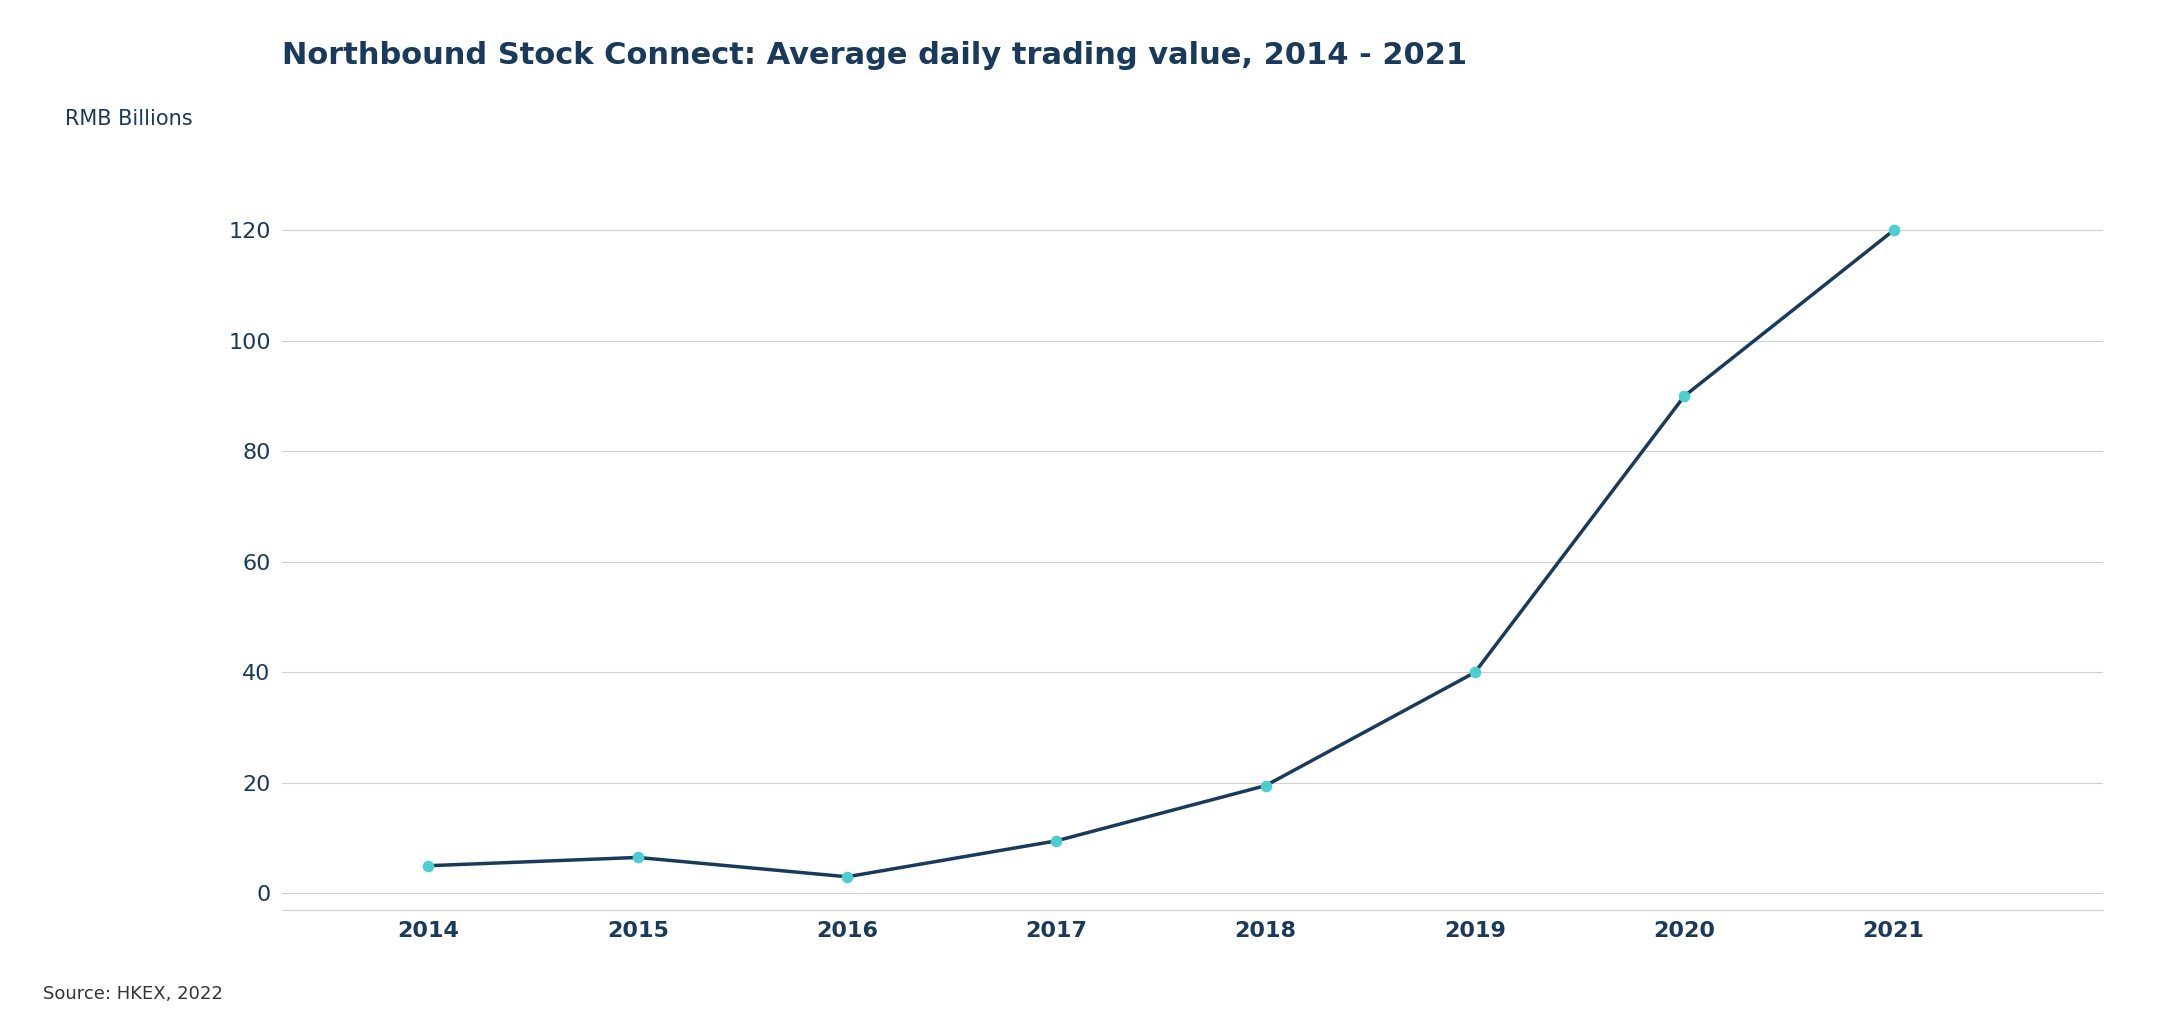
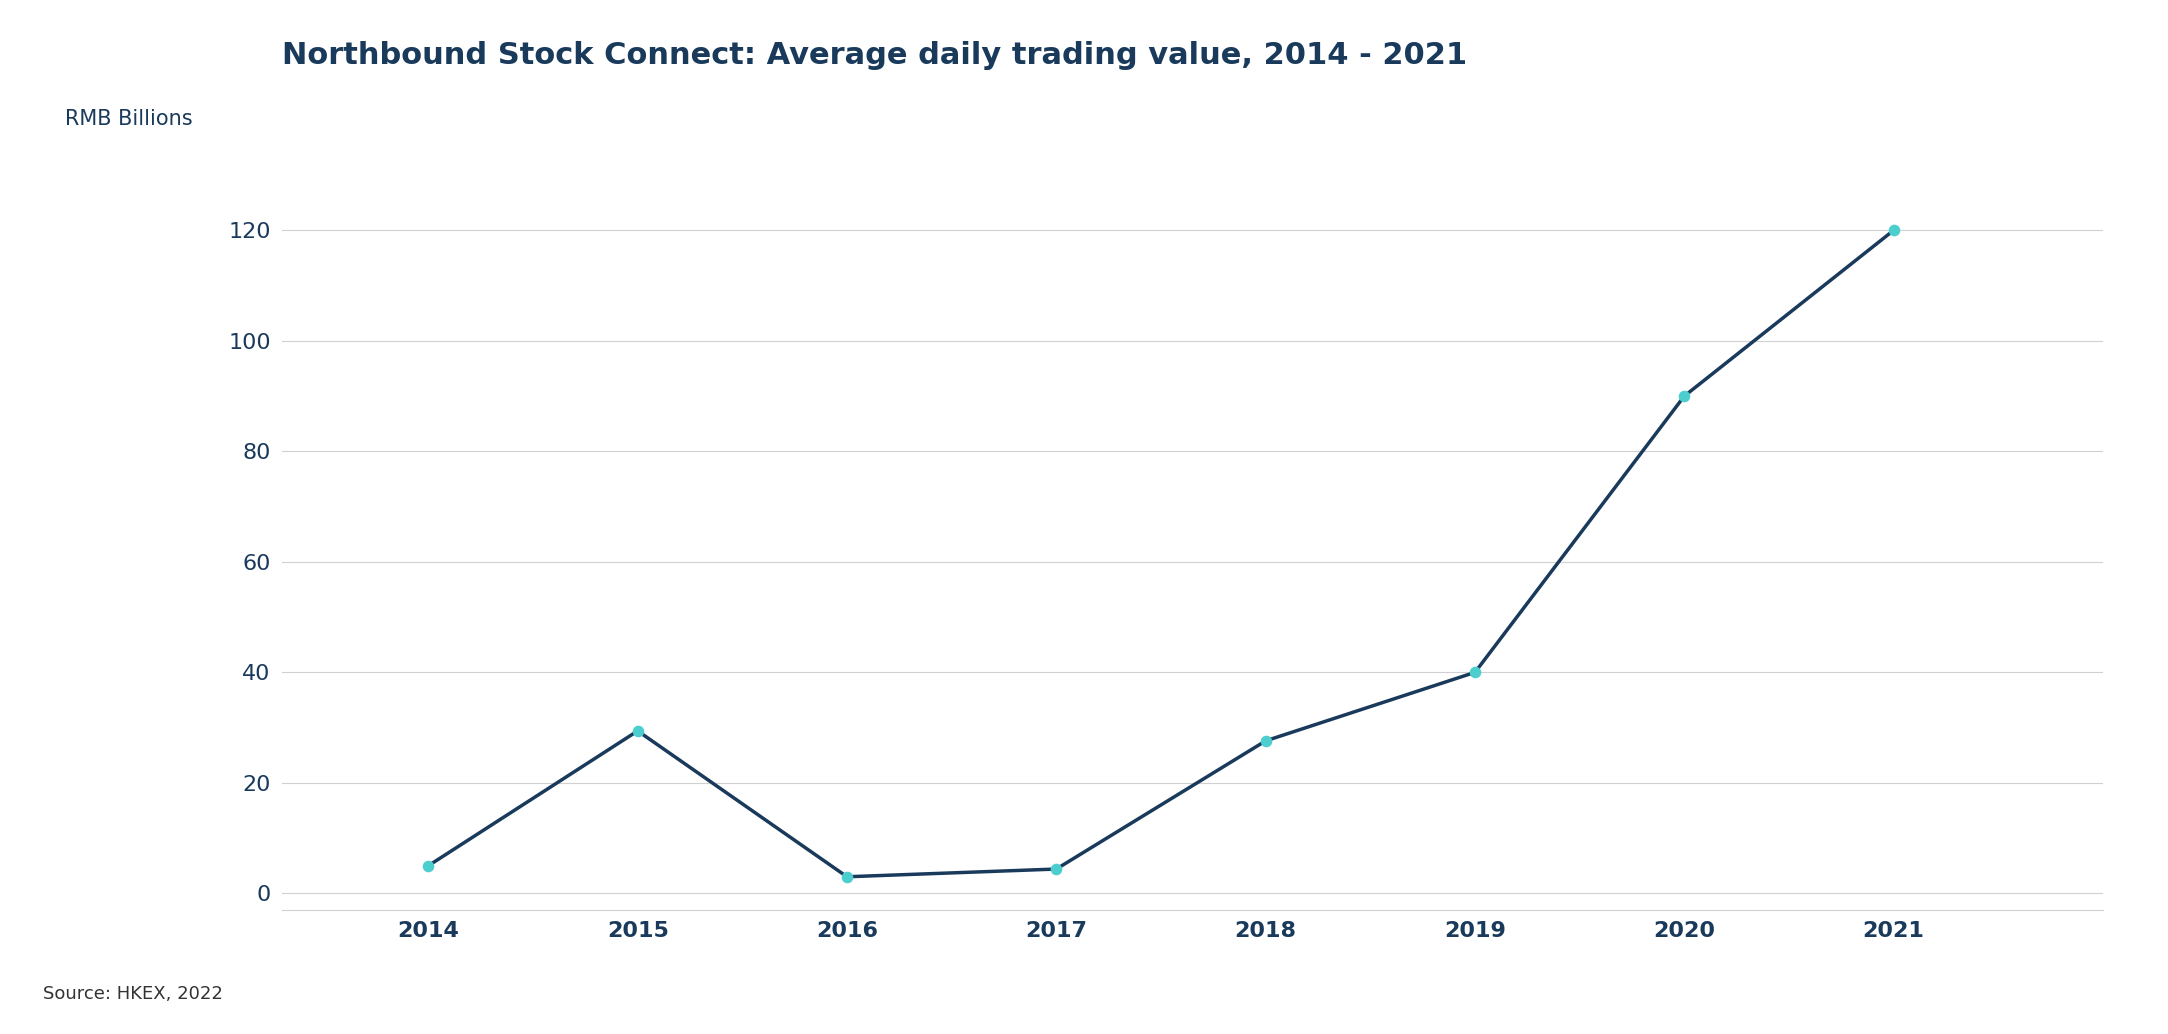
2015: 6.5 -> 29.4
2017: 9.5 -> 4.4
2018: 19.5 -> 27.6
